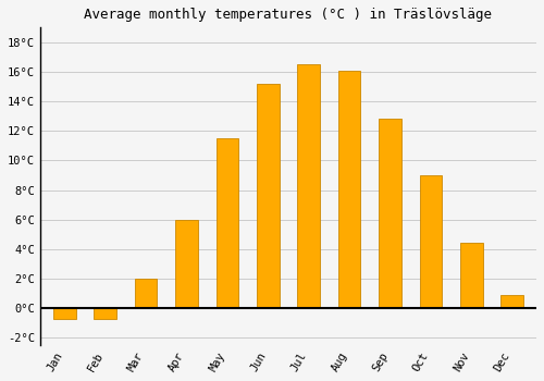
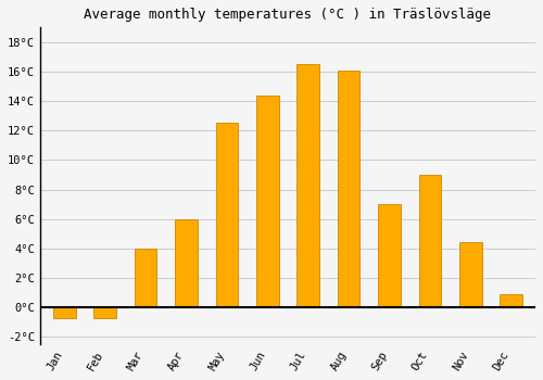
Mar: 2.0°C -> 4.0°C
May: 11.5°C -> 12.5°C
Jun: 15.2°C -> 14.4°C
Sep: 12.8°C -> 7.0°C
